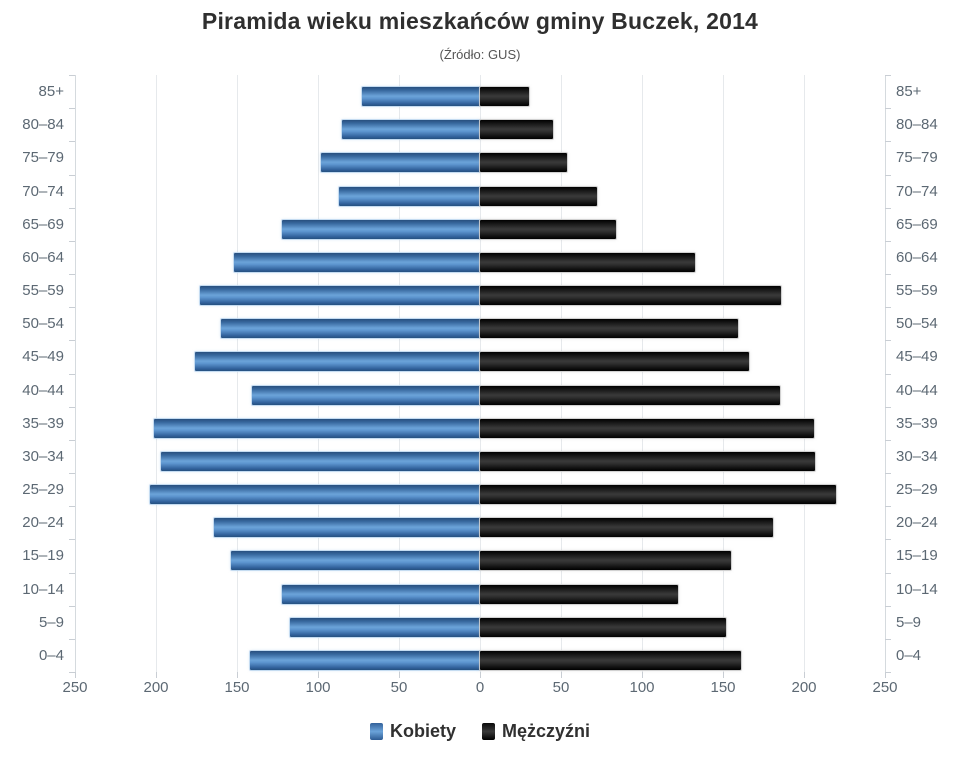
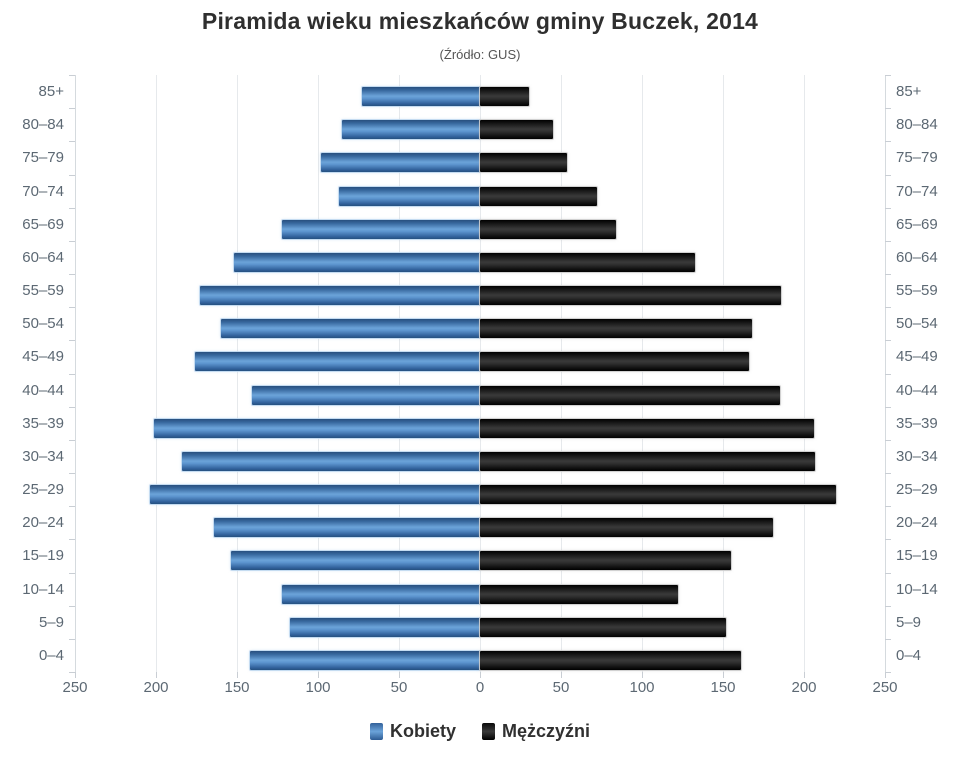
Mężczyźni/50–54: 159 -> 168
Kobiety/30–34: 197 -> 184
